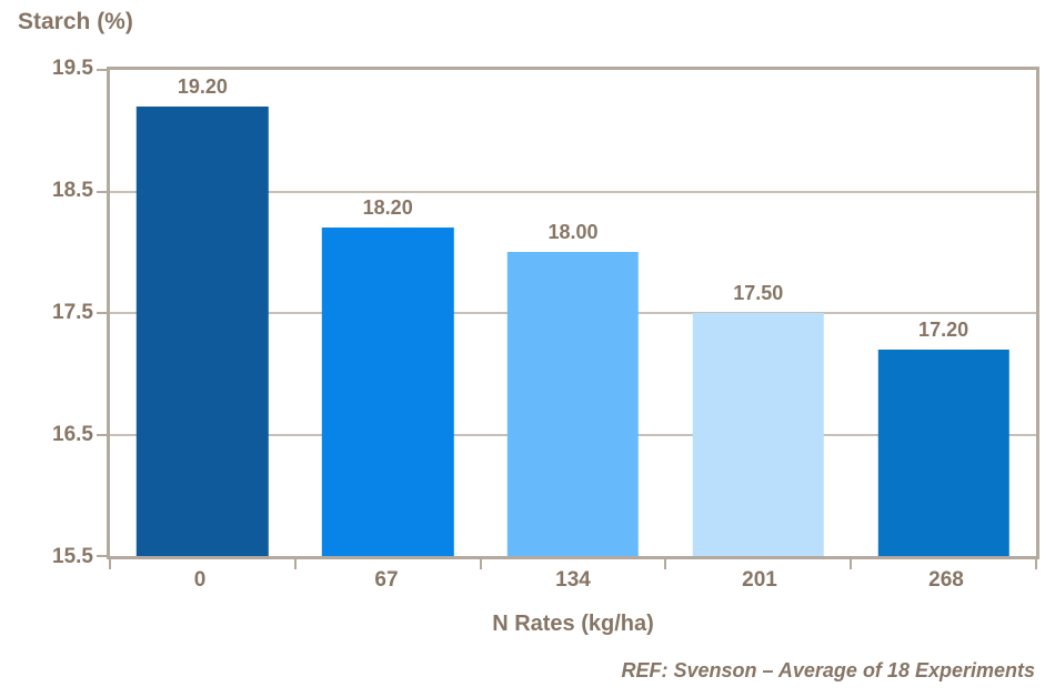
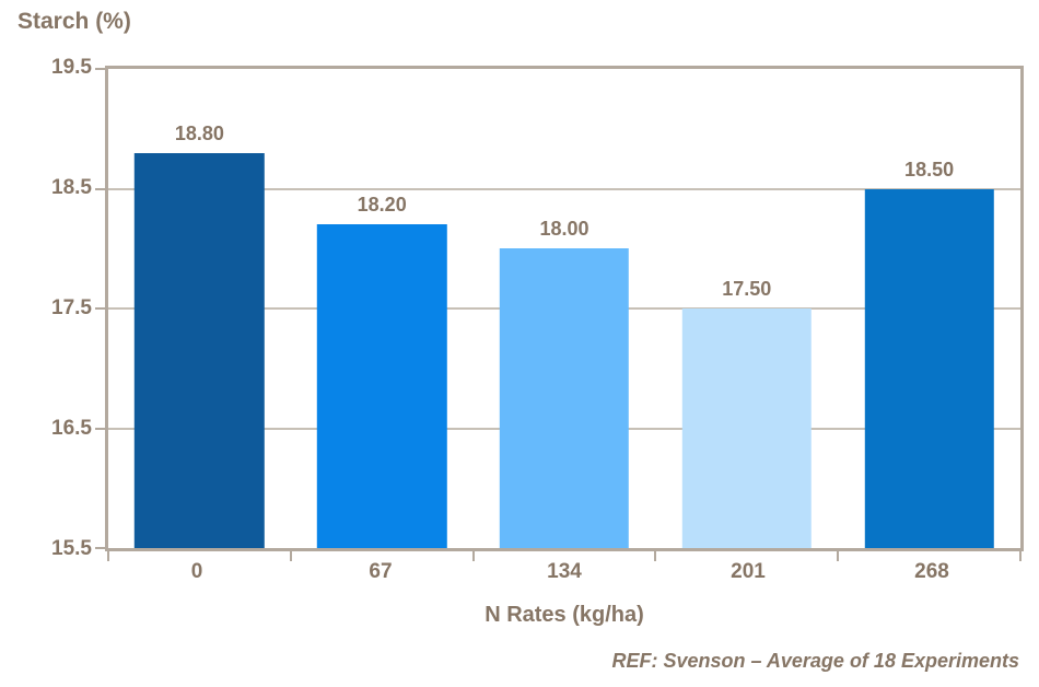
0: 19.20 -> 18.80
268: 17.20 -> 18.50
